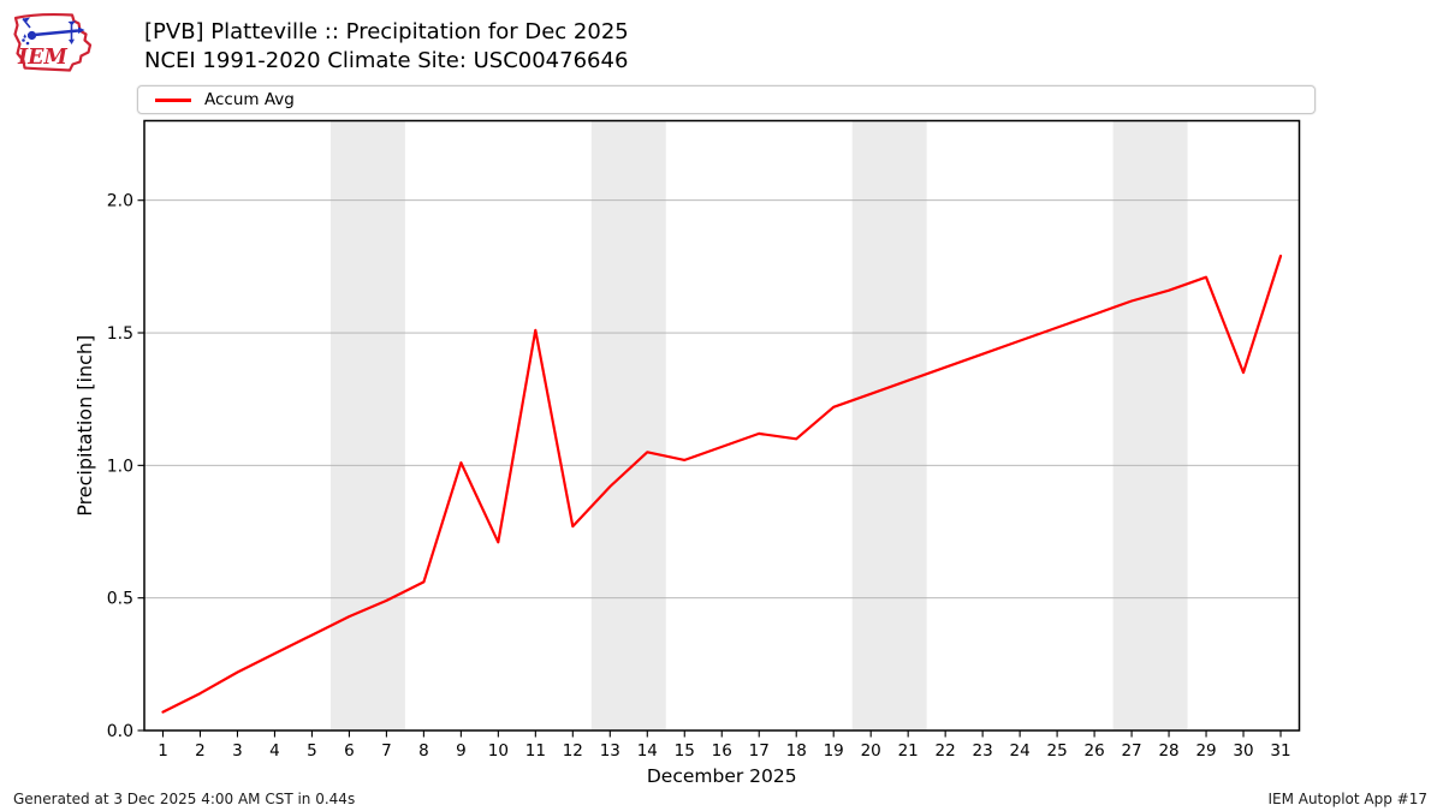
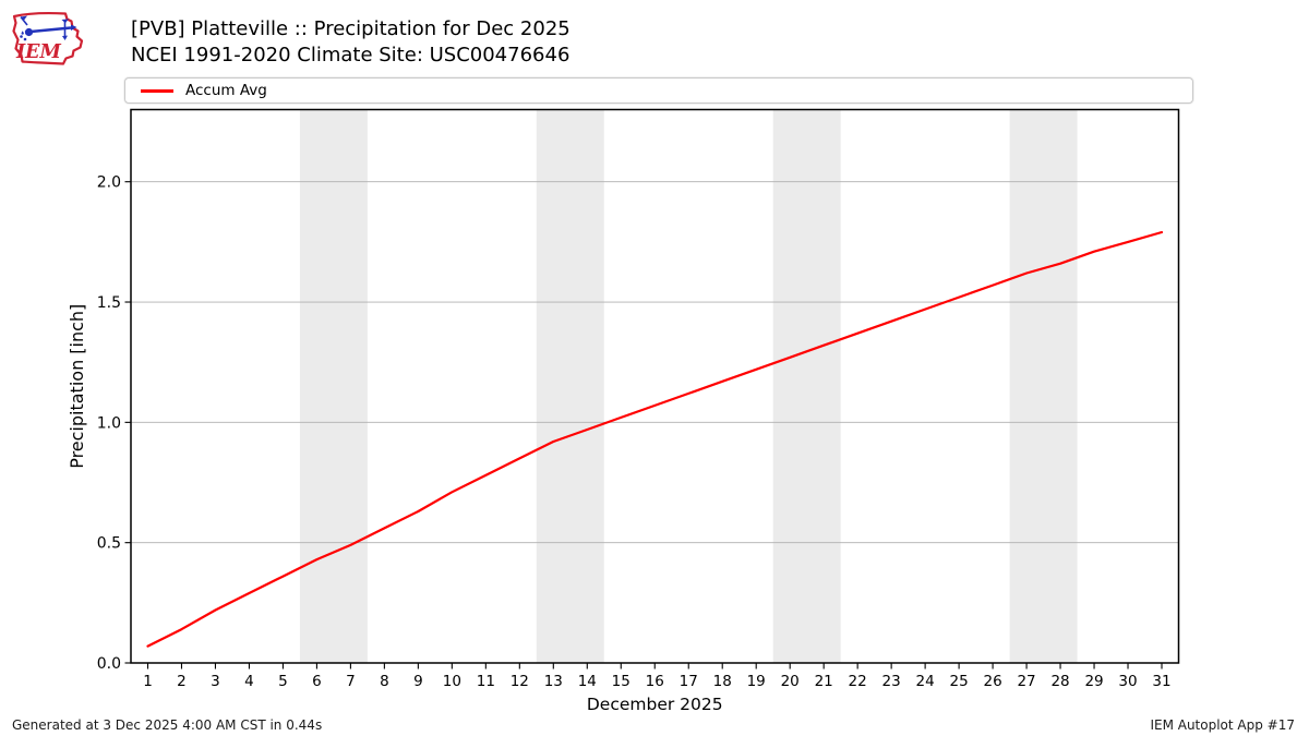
9: 1.01 -> 0.63
11: 1.51 -> 0.78
12: 0.77 -> 0.85
14: 1.05 -> 0.97
18: 1.10 -> 1.17
30: 1.35 -> 1.75
